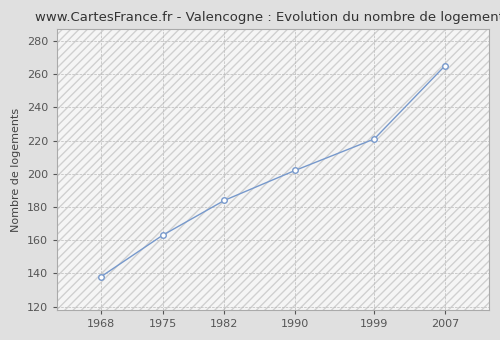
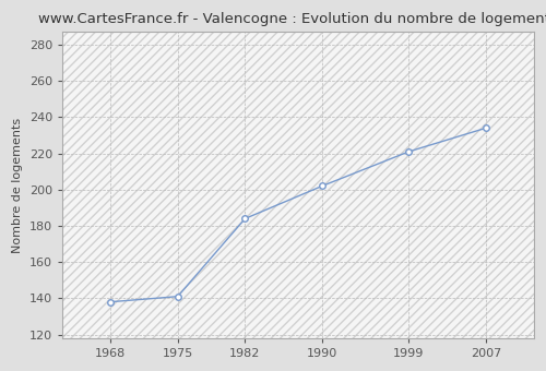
1975: 163 -> 141
2007: 265 -> 234
